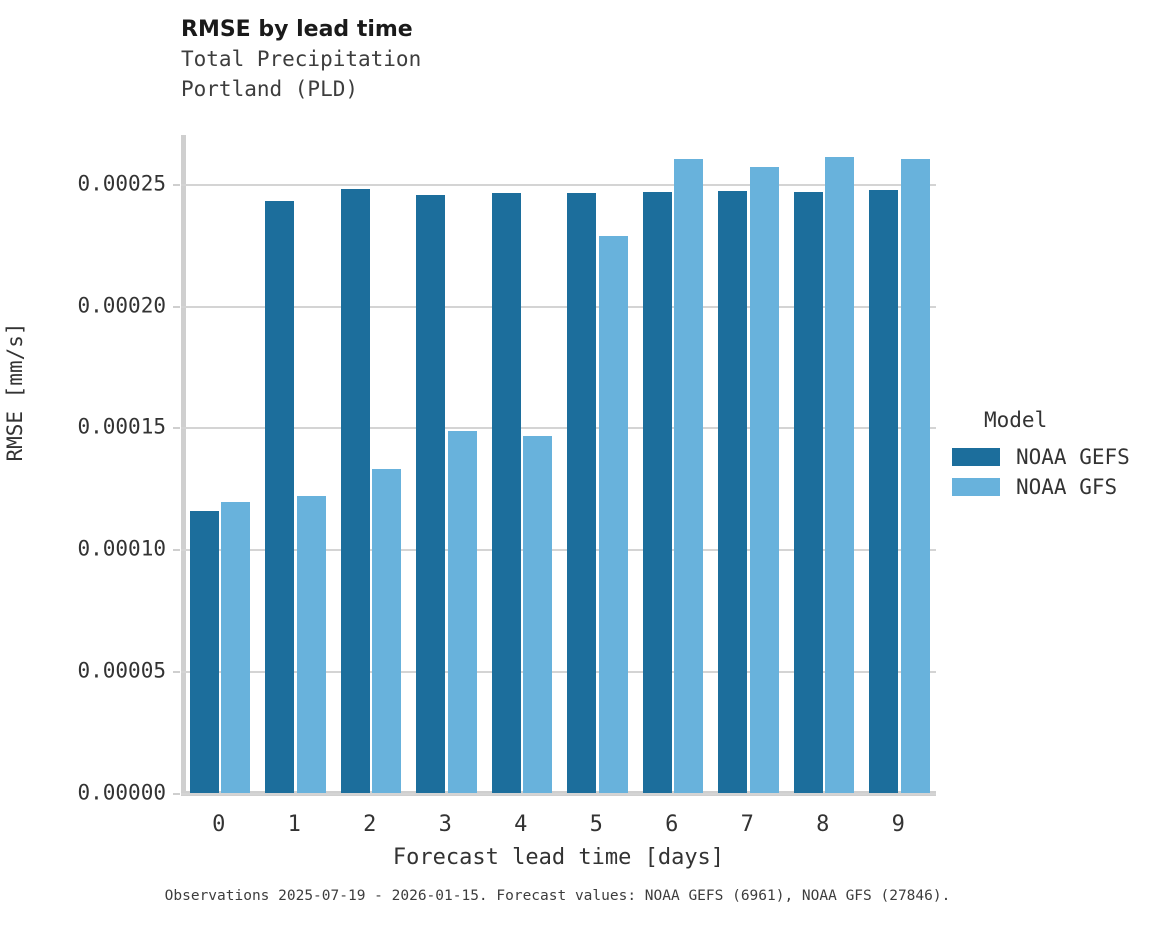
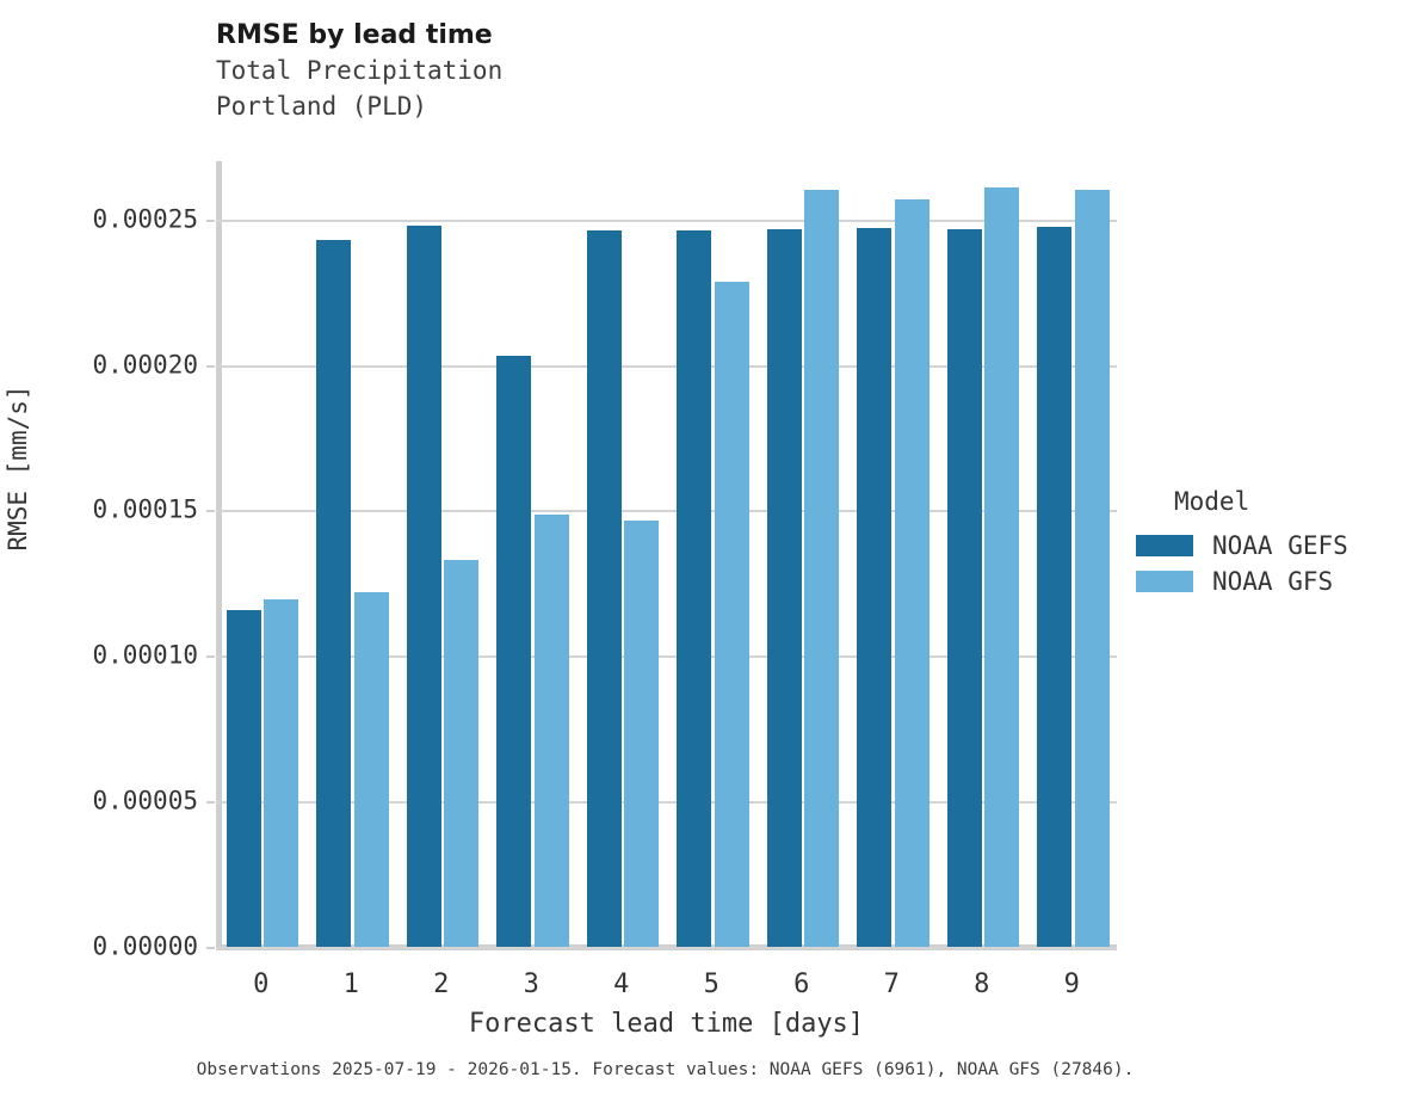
NOAA GEFS/3: 0.000245 -> 0.000203
